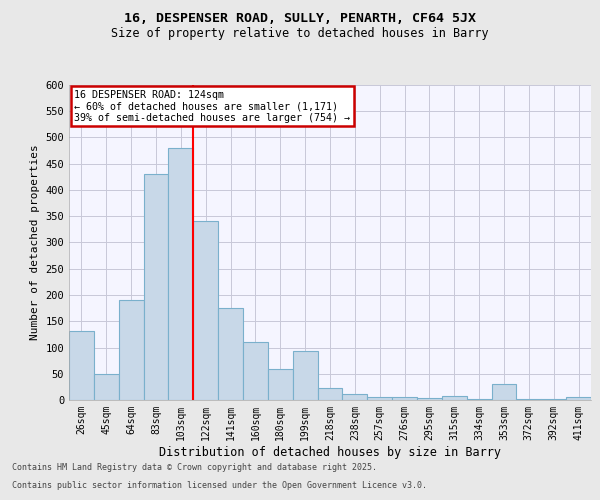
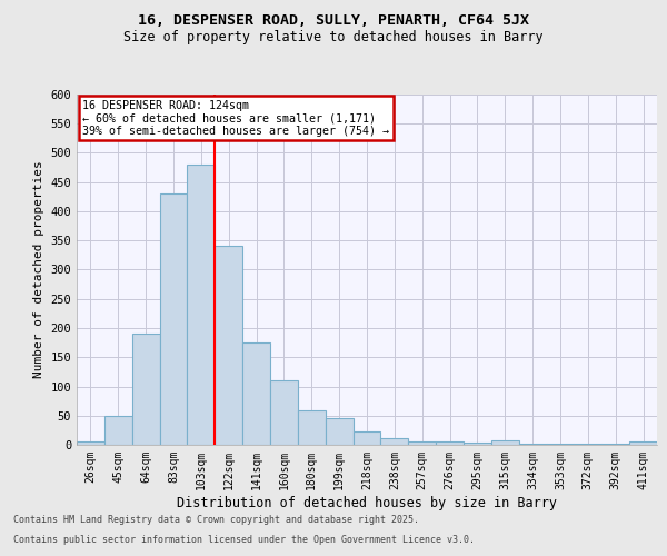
26sqm: 132 -> 5
199sqm: 94 -> 45
353sqm: 30 -> 1
